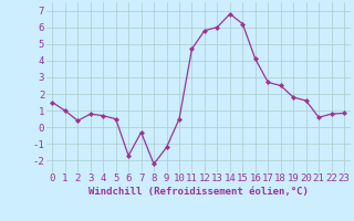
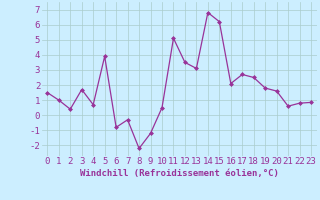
3: 0.8 -> 1.7
5: 0.5 -> 3.9
6: -1.7 -> -0.8
11: 4.7 -> 5.1
12: 5.8 -> 3.5
13: 6.0 -> 3.1
16: 4.1 -> 2.1
